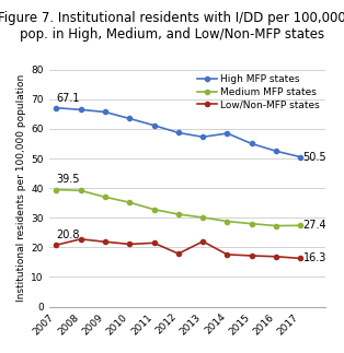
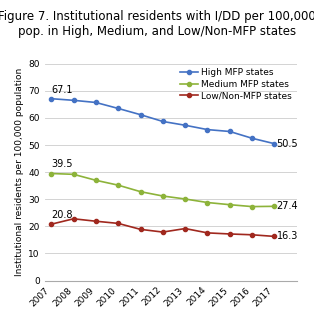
Low/Non-MFP states/2011: 21.5 -> 18.9
Low/Non-MFP states/2013: 22.0 -> 19.2
High MFP states/2014: 58.5 -> 55.7
